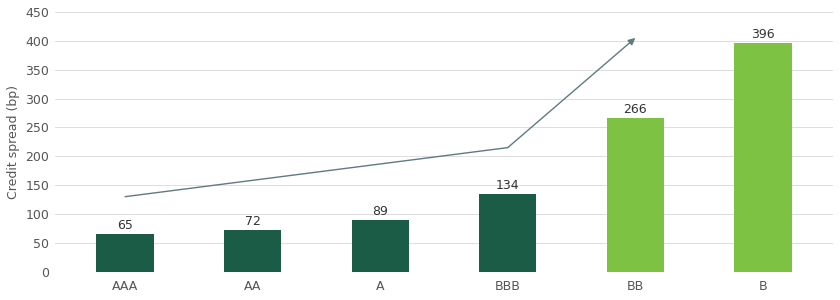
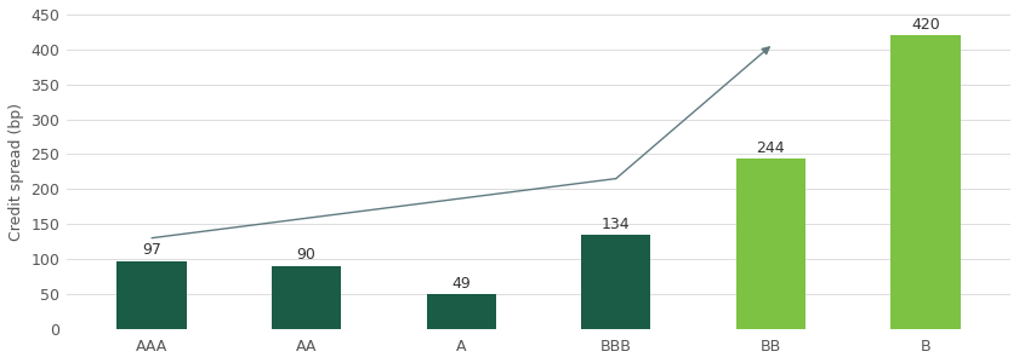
AAA: 65 -> 97
AA: 72 -> 90
A: 89 -> 49
BB: 266 -> 244
B: 396 -> 420
